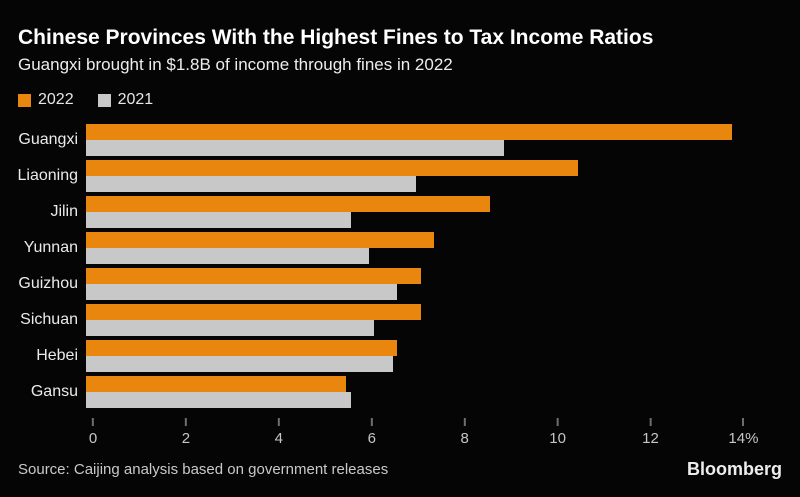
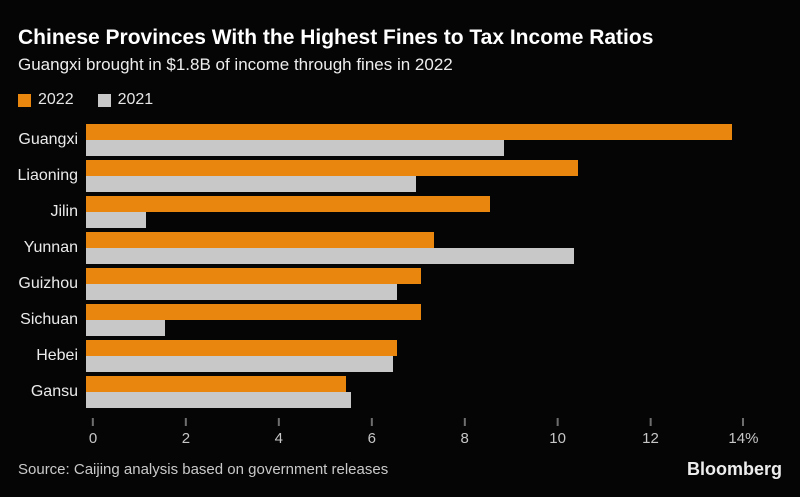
2021/Jilin: 5.7% -> 1.3%
2021/Yunnan: 6.1% -> 10.5%
2021/Sichuan: 6.2% -> 1.7%
